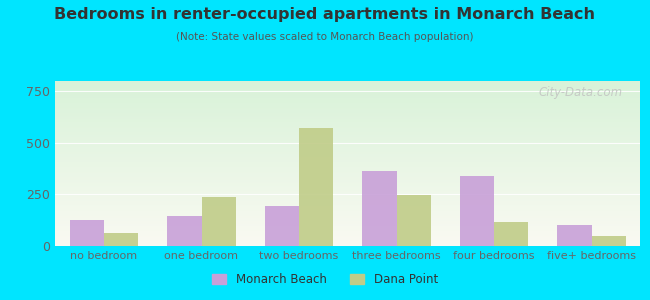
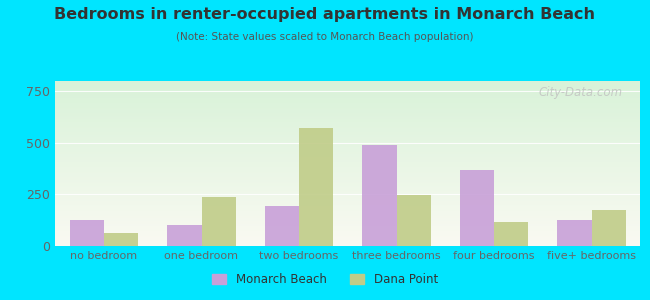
Monarch Beach/one bedroom: 145 -> 100
Monarch Beach/three bedrooms: 365 -> 490
Monarch Beach/four bedrooms: 340 -> 370
Monarch Beach/five+ bedrooms: 100 -> 125
Dana Point/five+ bedrooms: 50 -> 175
